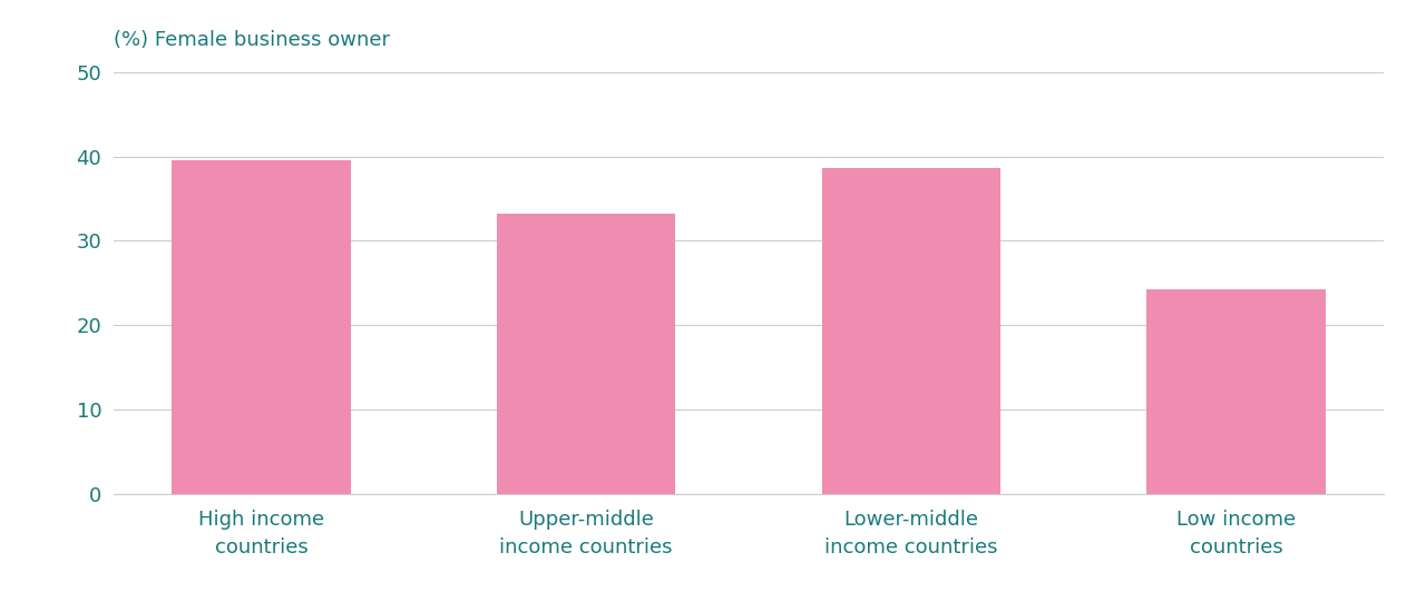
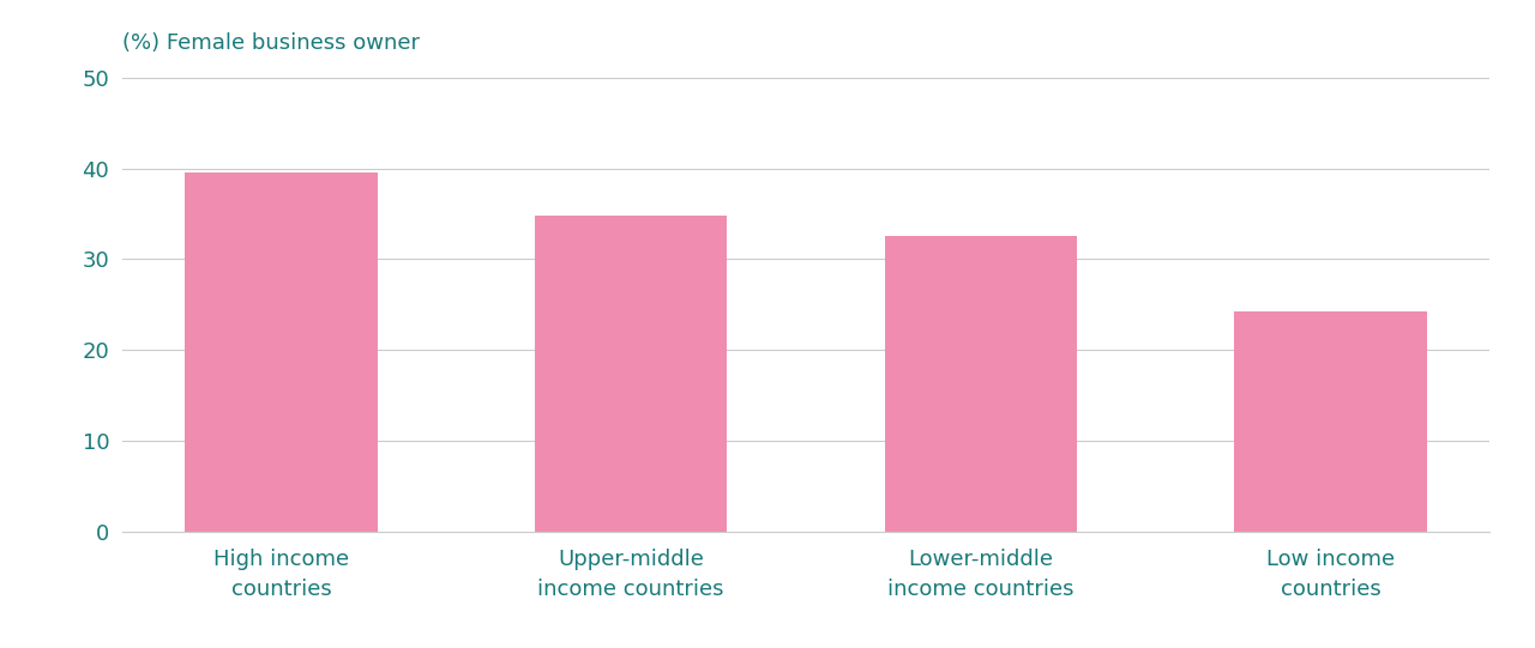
Upper-middle income countries: 33.2 -> 34.8
Lower-middle income countries: 38.6 -> 32.5
